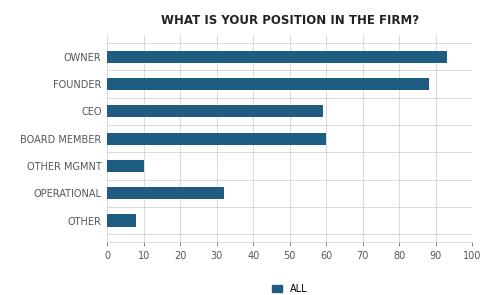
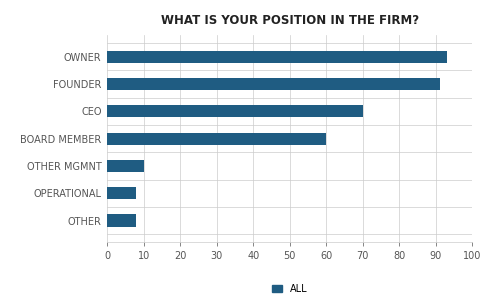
FOUNDER: 88 -> 91
CEO: 59 -> 70
OPERATIONAL: 32 -> 8
